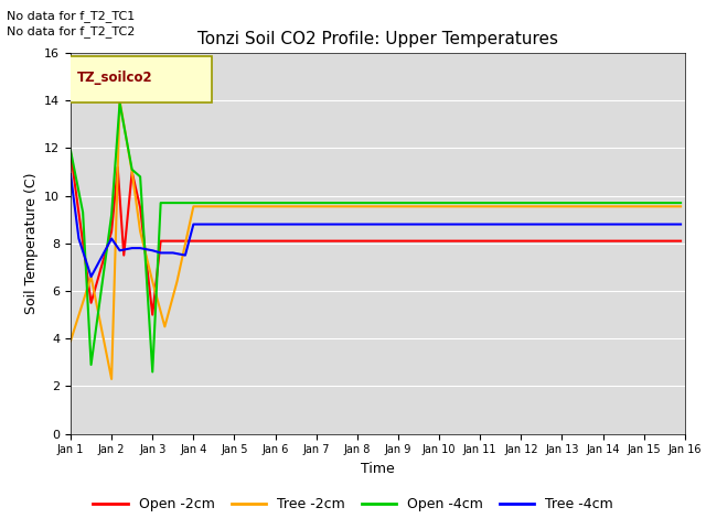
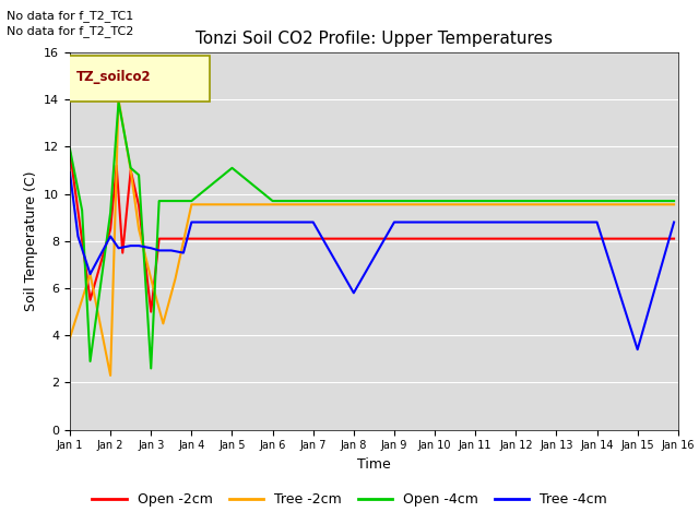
Open -4cm/Jan 5: 9.7 -> 11.1
Tree -4cm/Jan 8: 8.8 -> 5.8
Tree -4cm/Jan 15: 8.8 -> 3.4
